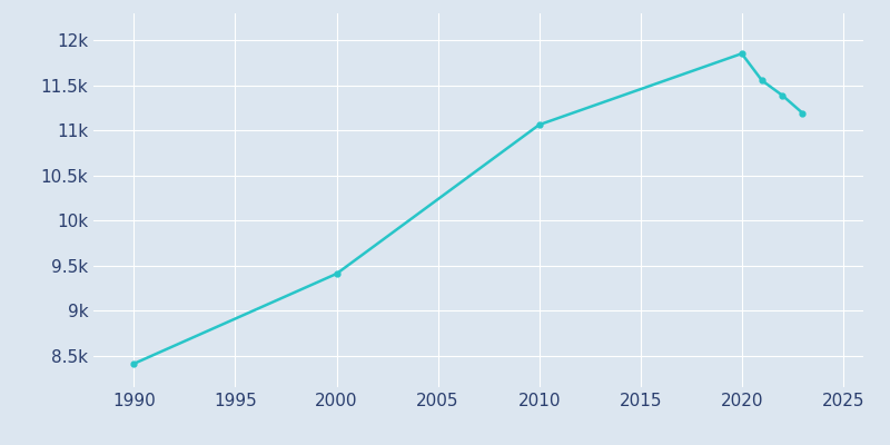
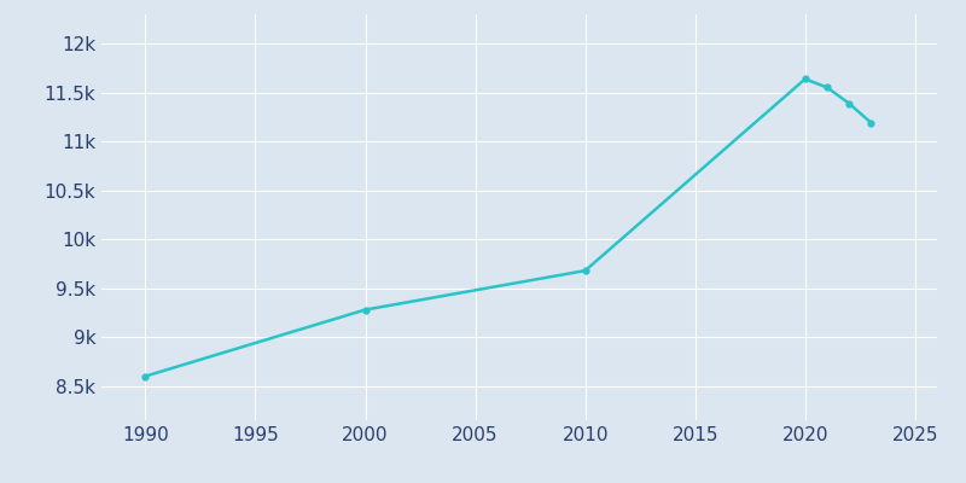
1990: 8.41k -> 8.60k
2000: 9.41k -> 9.28k
2010: 11.06k -> 9.68k
2020: 11.85k -> 11.64k
